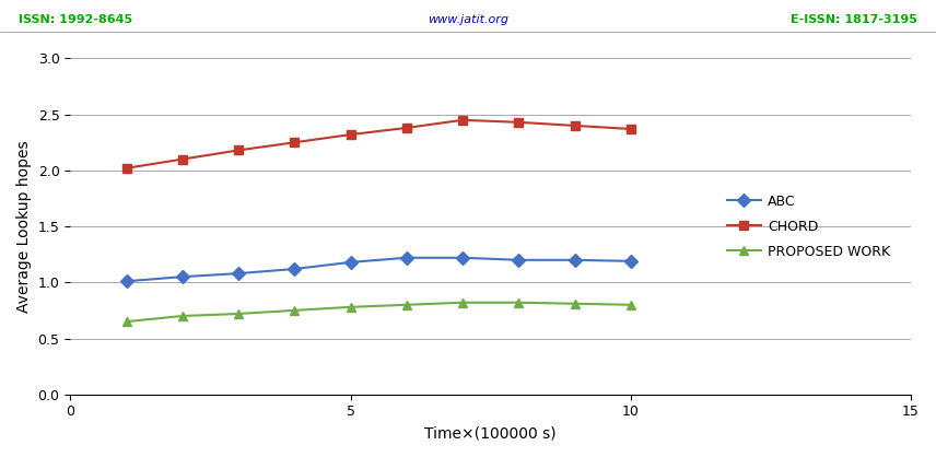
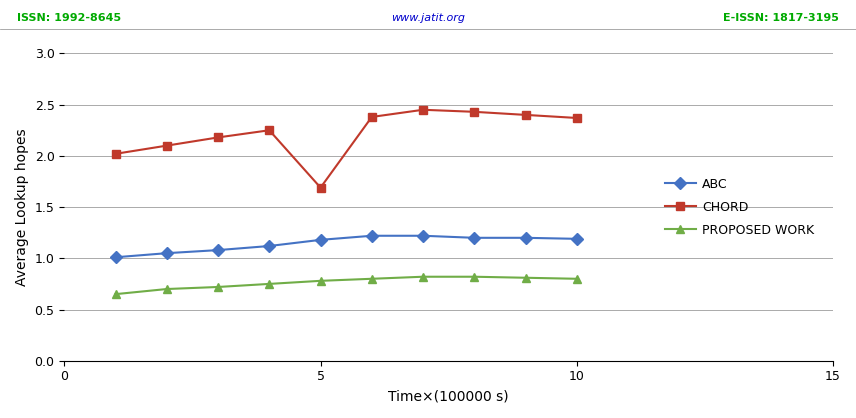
CHORD/5: 2.32 -> 1.69
